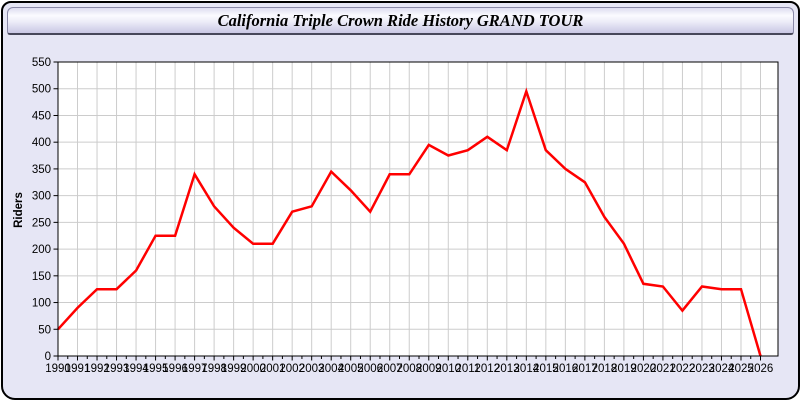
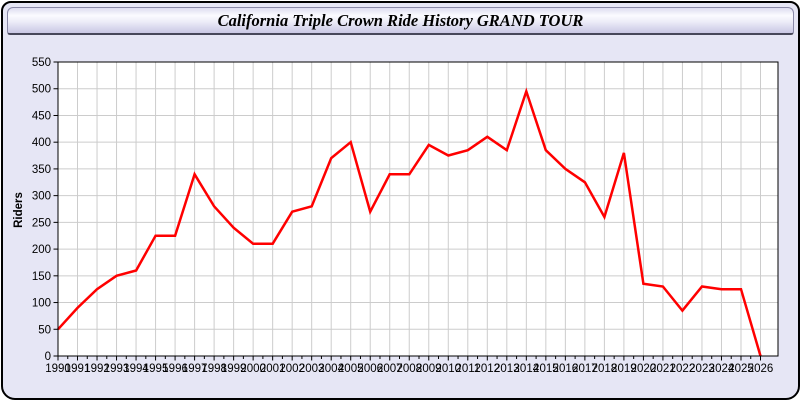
1993: 120 -> 150
2004: 340 -> 370
2005: 310 -> 400
2019: 210 -> 380
